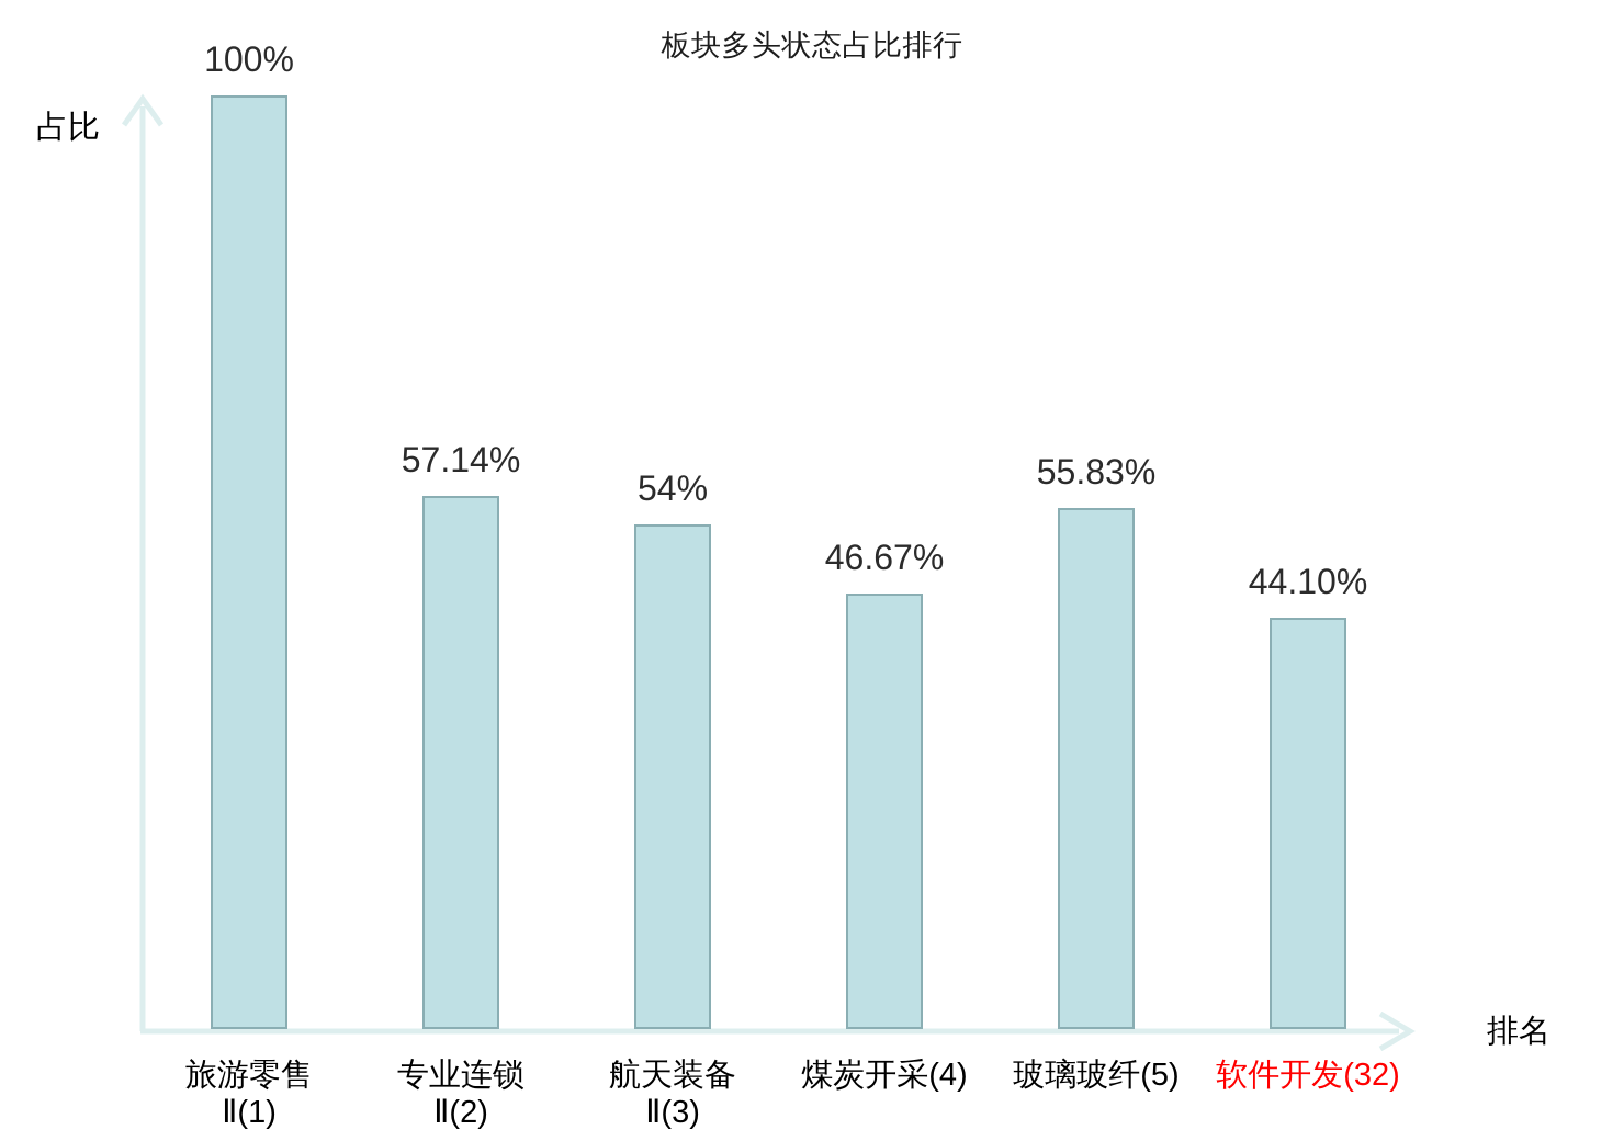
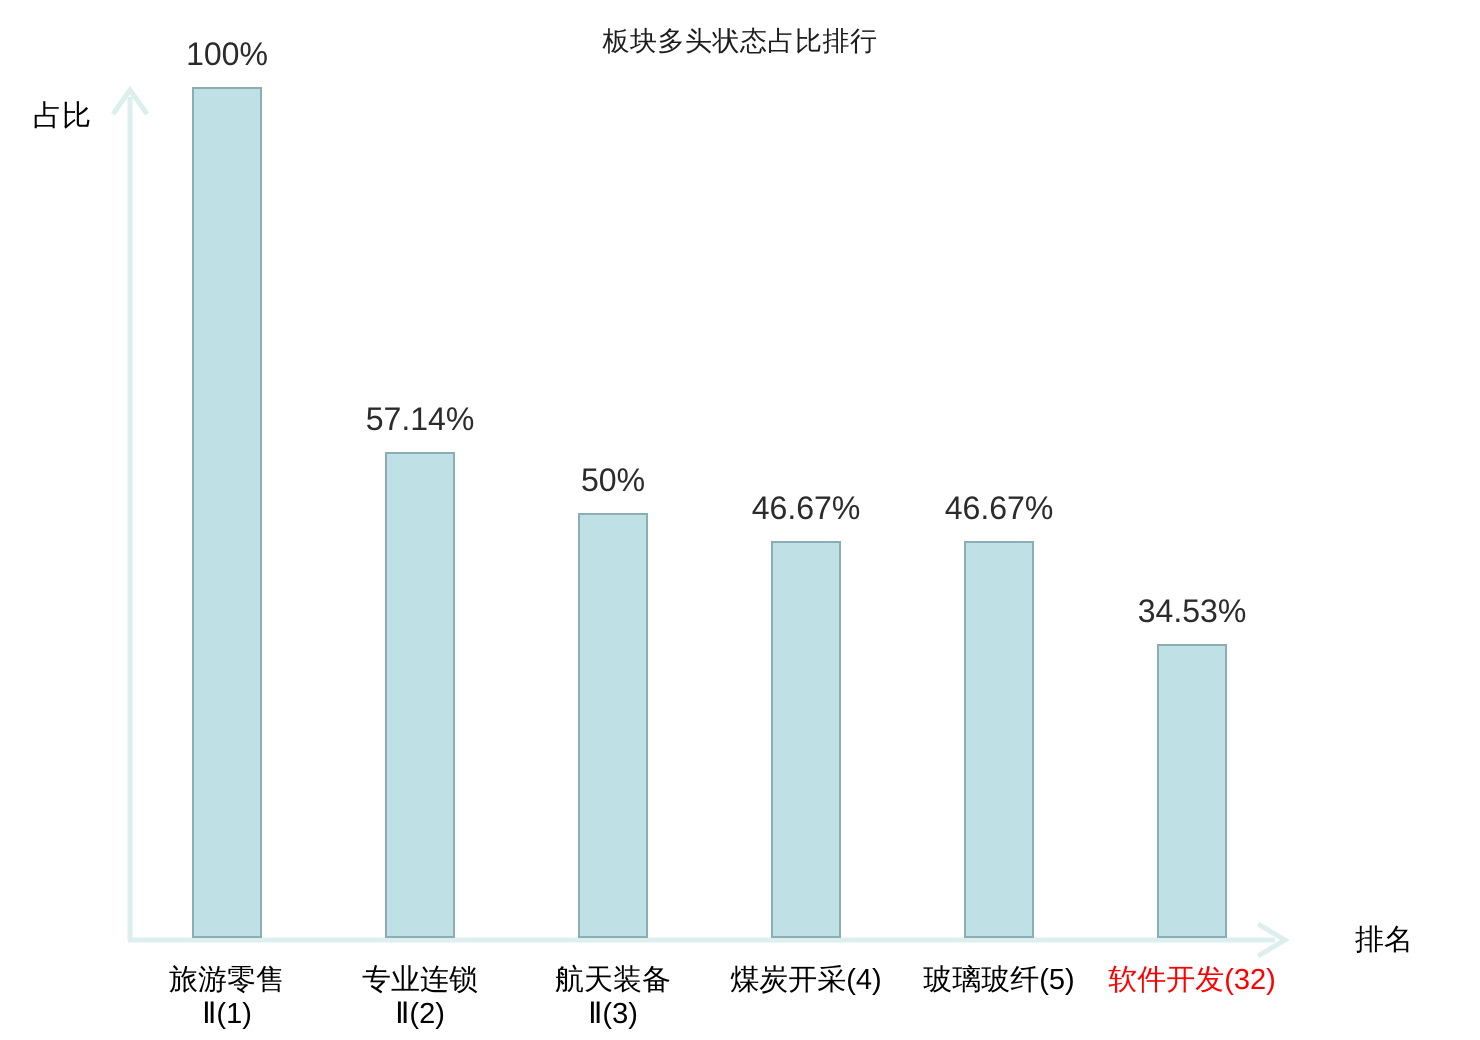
航天装备 Ⅱ(3): 54% -> 50%
玻璃玻纤(5): 55.83% -> 46.67%
软件开发(32): 44.10% -> 34.53%
